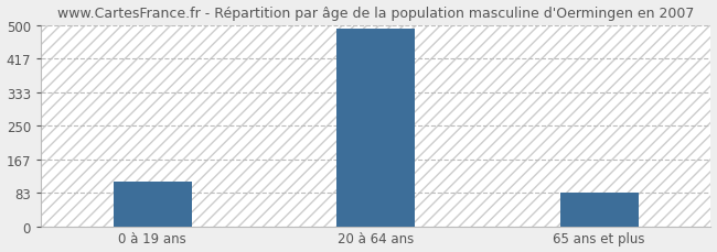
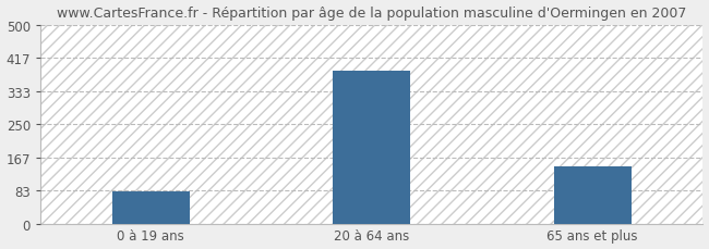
0 à 19 ans: 110 -> 80
20 à 64 ans: 491 -> 385
65 ans et plus: 83 -> 145
